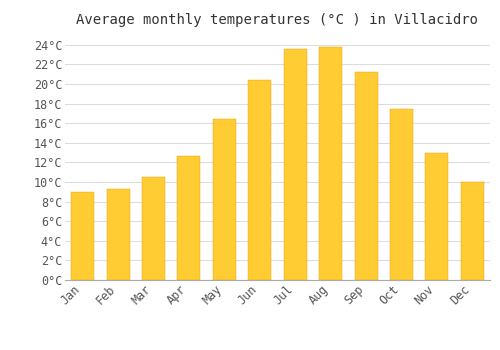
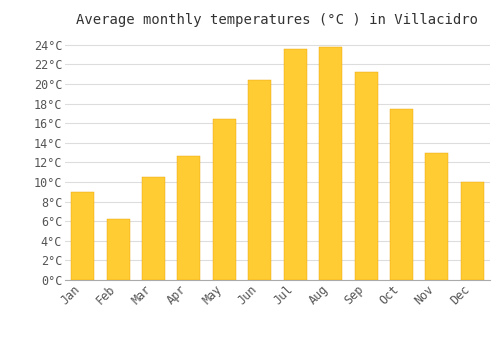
Feb: 9.3°C -> 6.2°C
